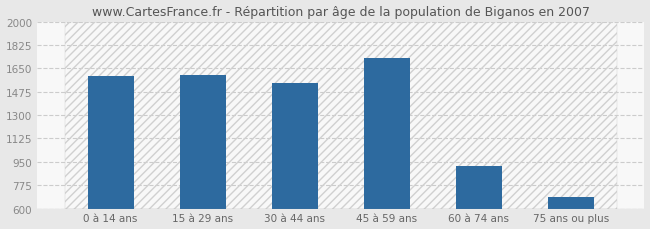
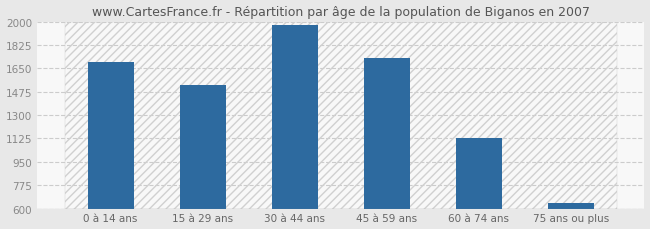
0 à 14 ans: 1590 -> 1700
15 à 29 ans: 1600 -> 1520
30 à 44 ans: 1540 -> 1980
60 à 74 ans: 920 -> 1120
75 ans ou plus: 690 -> 640
